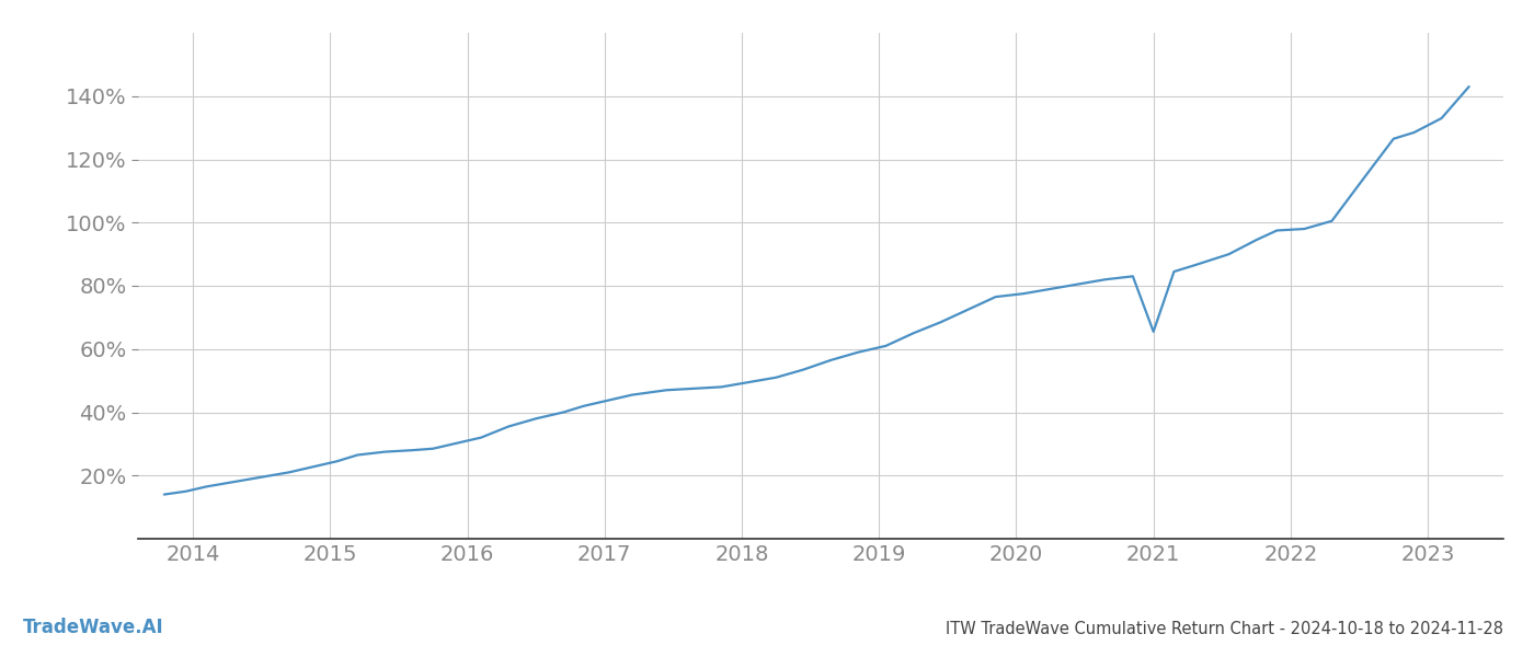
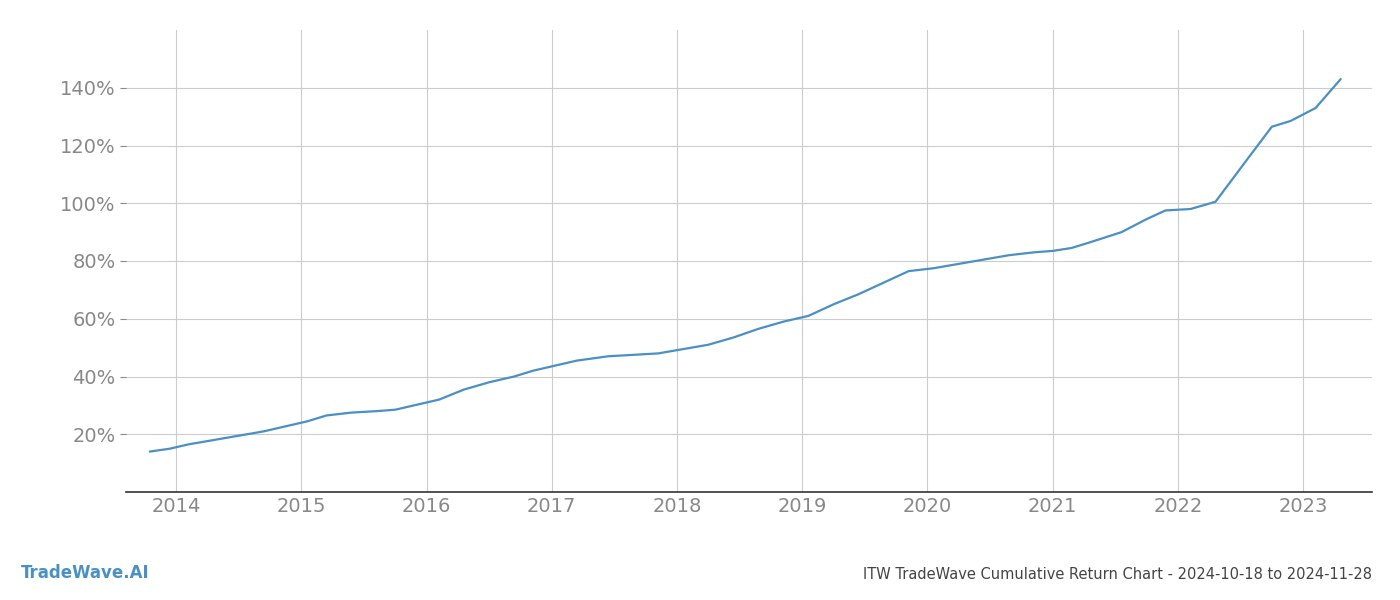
2021: 65.5% -> 83.5%
